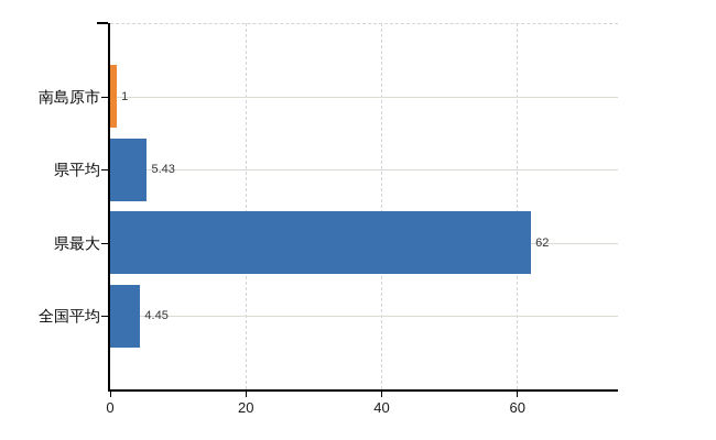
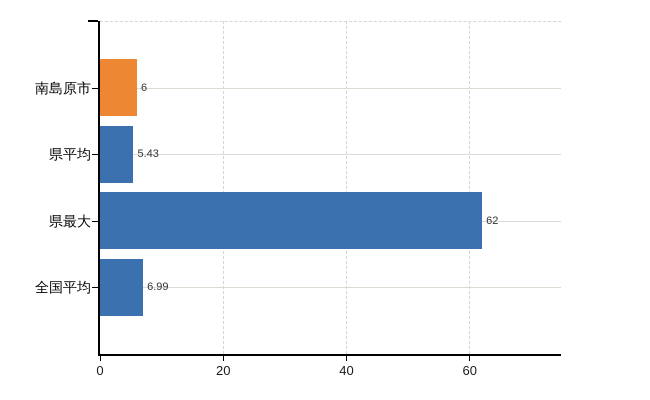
南島原市: 1 -> 6
全国平均: 4.45 -> 6.99
